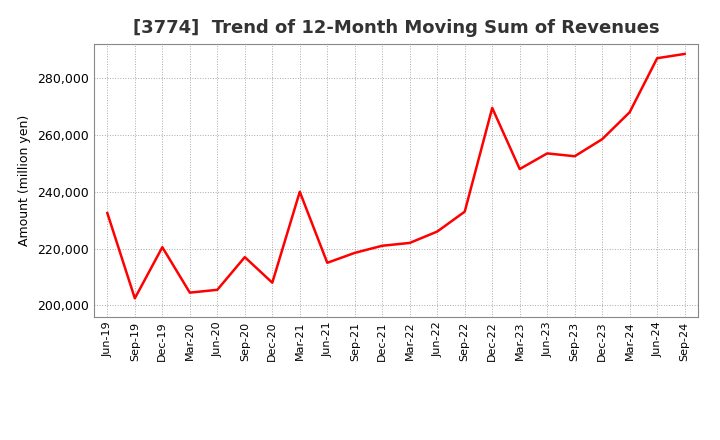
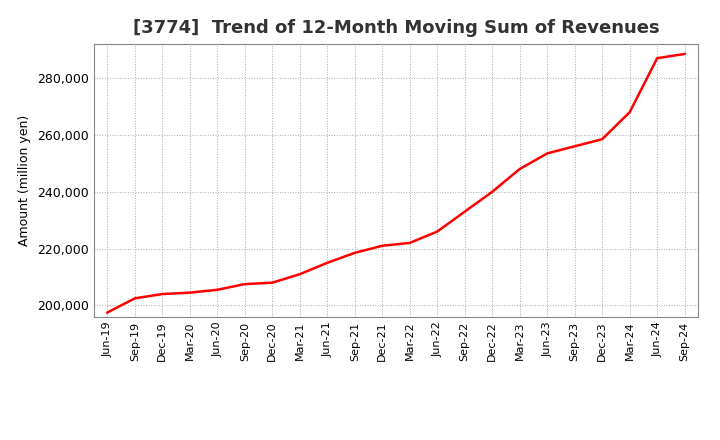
Jun-19: 232,500 -> 197,500
Dec-19: 220,500 -> 204,000
Sep-20: 217,000 -> 207,500
Mar-21: 240,000 -> 211,000
Dec-22: 269,500 -> 240,000
Sep-23: 252,500 -> 256,000
